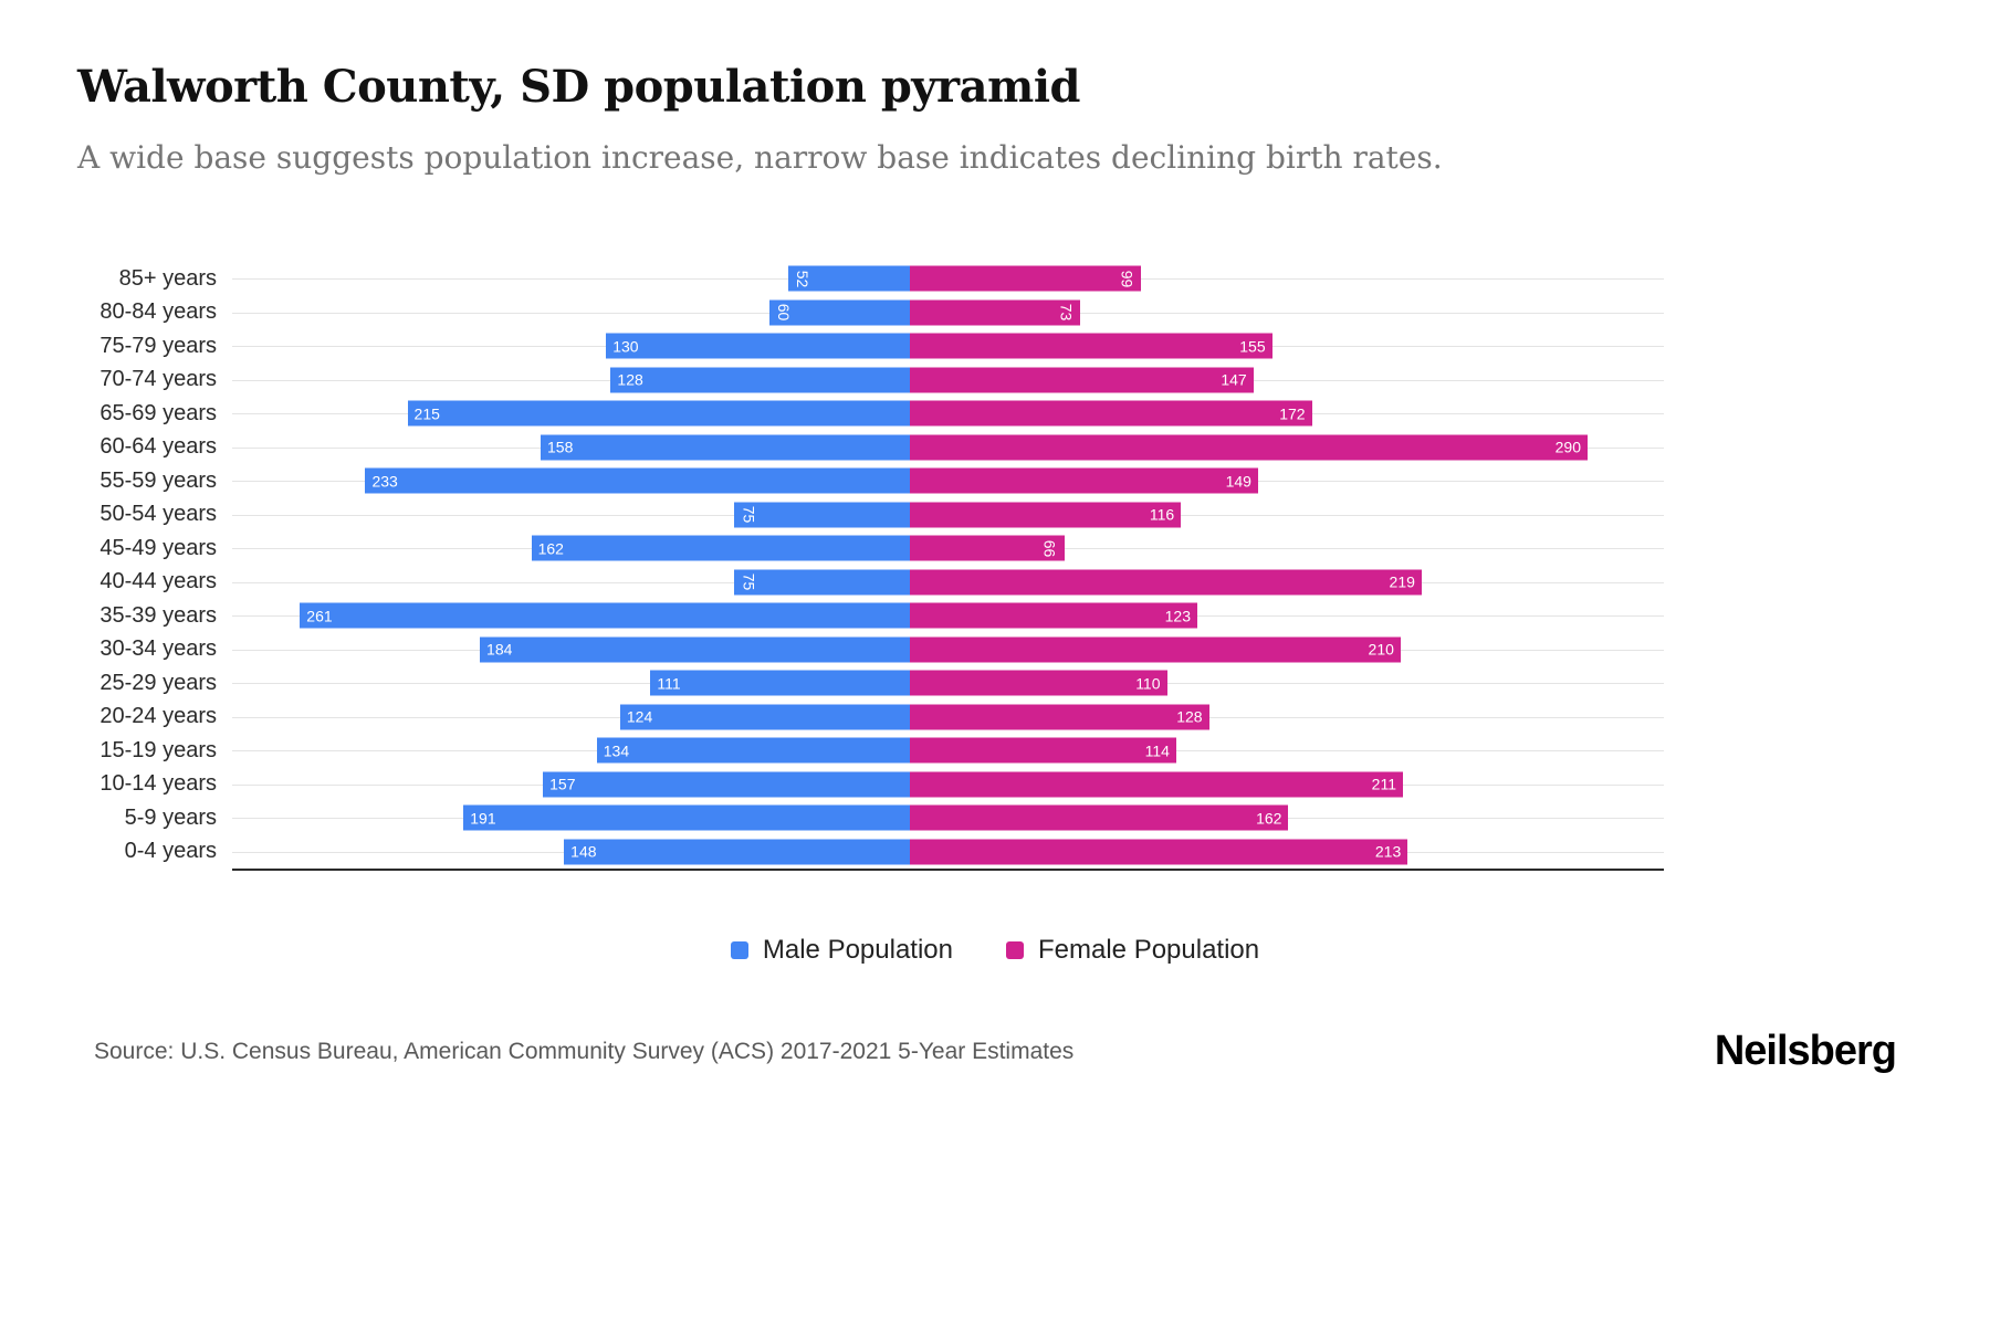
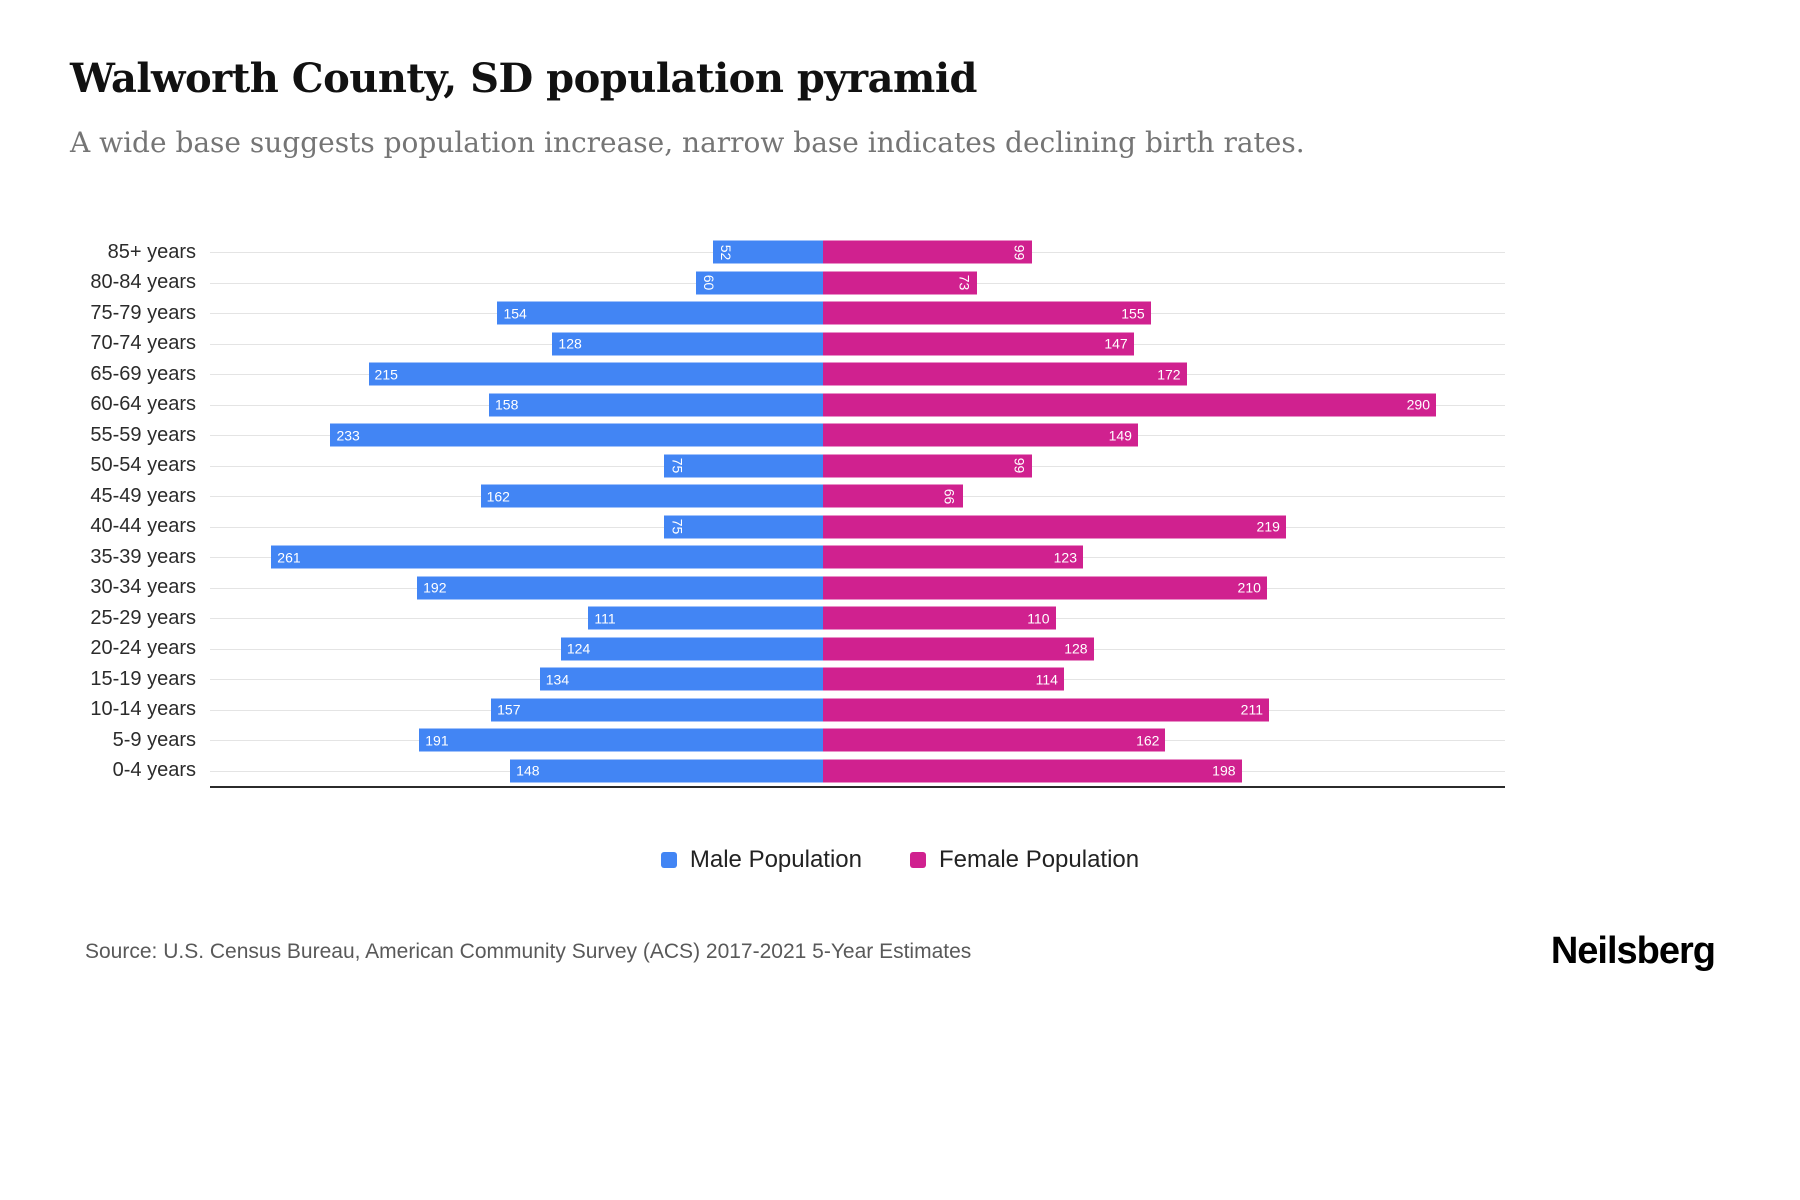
Male Population/75-79 years: 130 -> 154
Female Population/50-54 years: 116 -> 99
Male Population/30-34 years: 184 -> 192
Female Population/0-4 years: 213 -> 198
